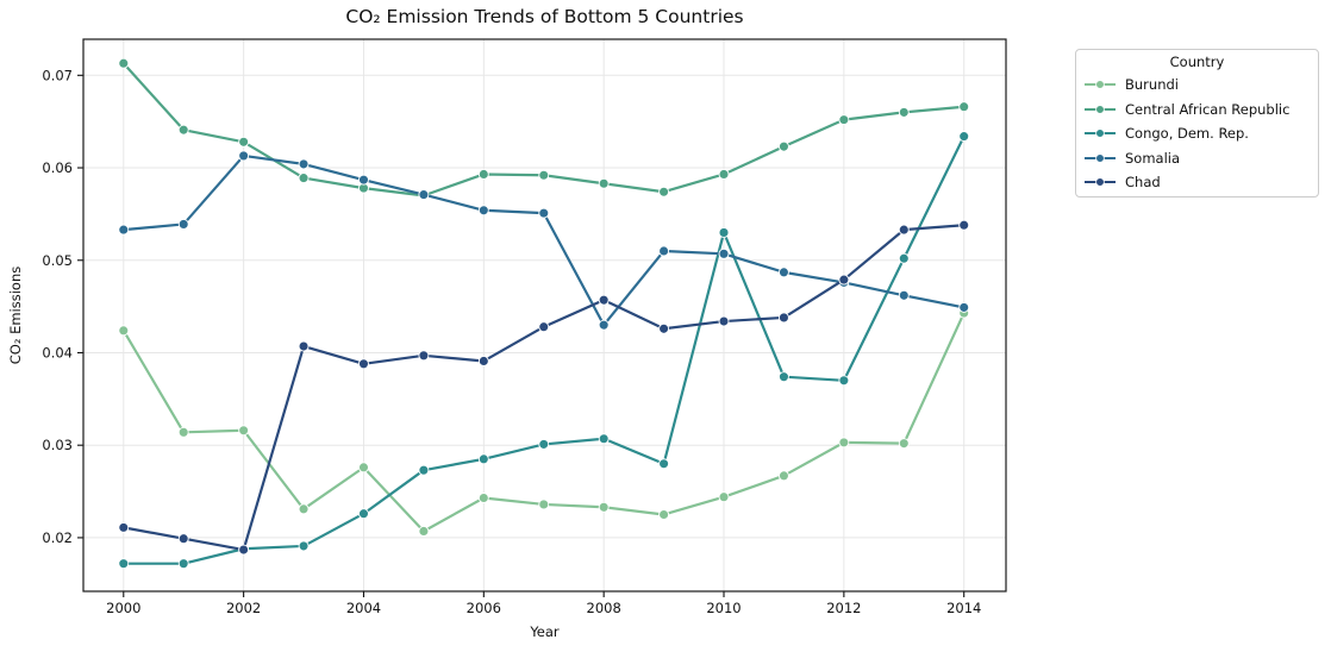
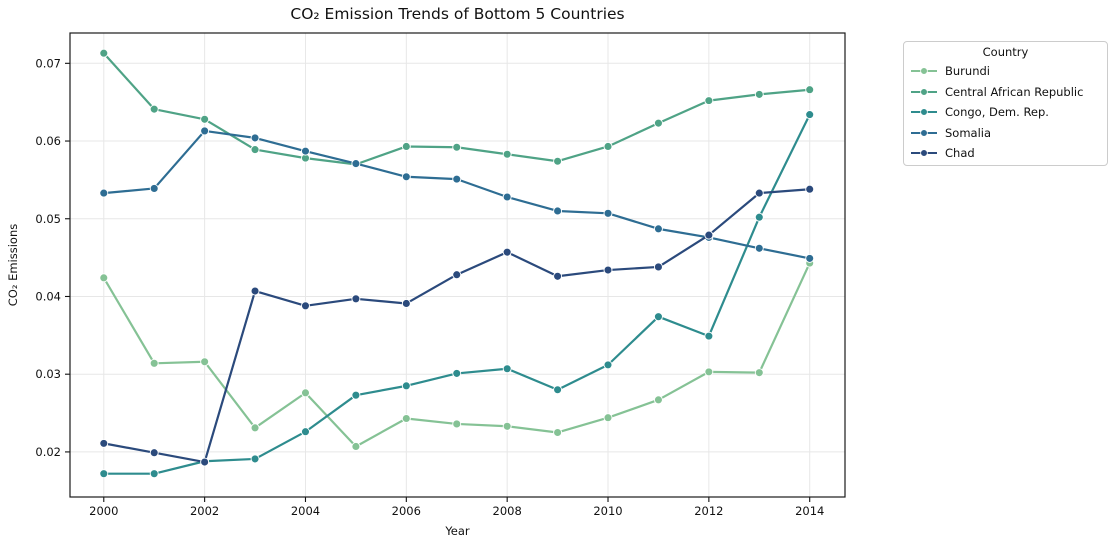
Somalia/2008: 0.043 -> 0.053
Congo, Dem. Rep./2010: 0.053 -> 0.031
Congo, Dem. Rep./2012: 0.037 -> 0.035
